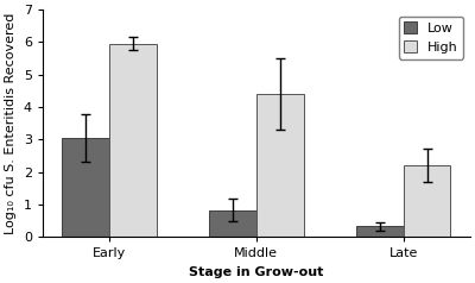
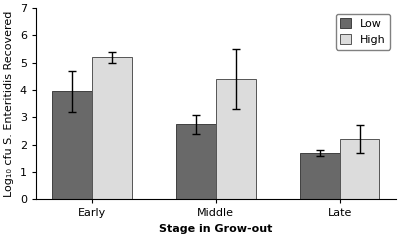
Low/Early: 3.05 -> 3.95
High/Early: 5.95 -> 5.20
Low/Middle: 0.82 -> 2.75
Low/Late: 0.33 -> 1.70
